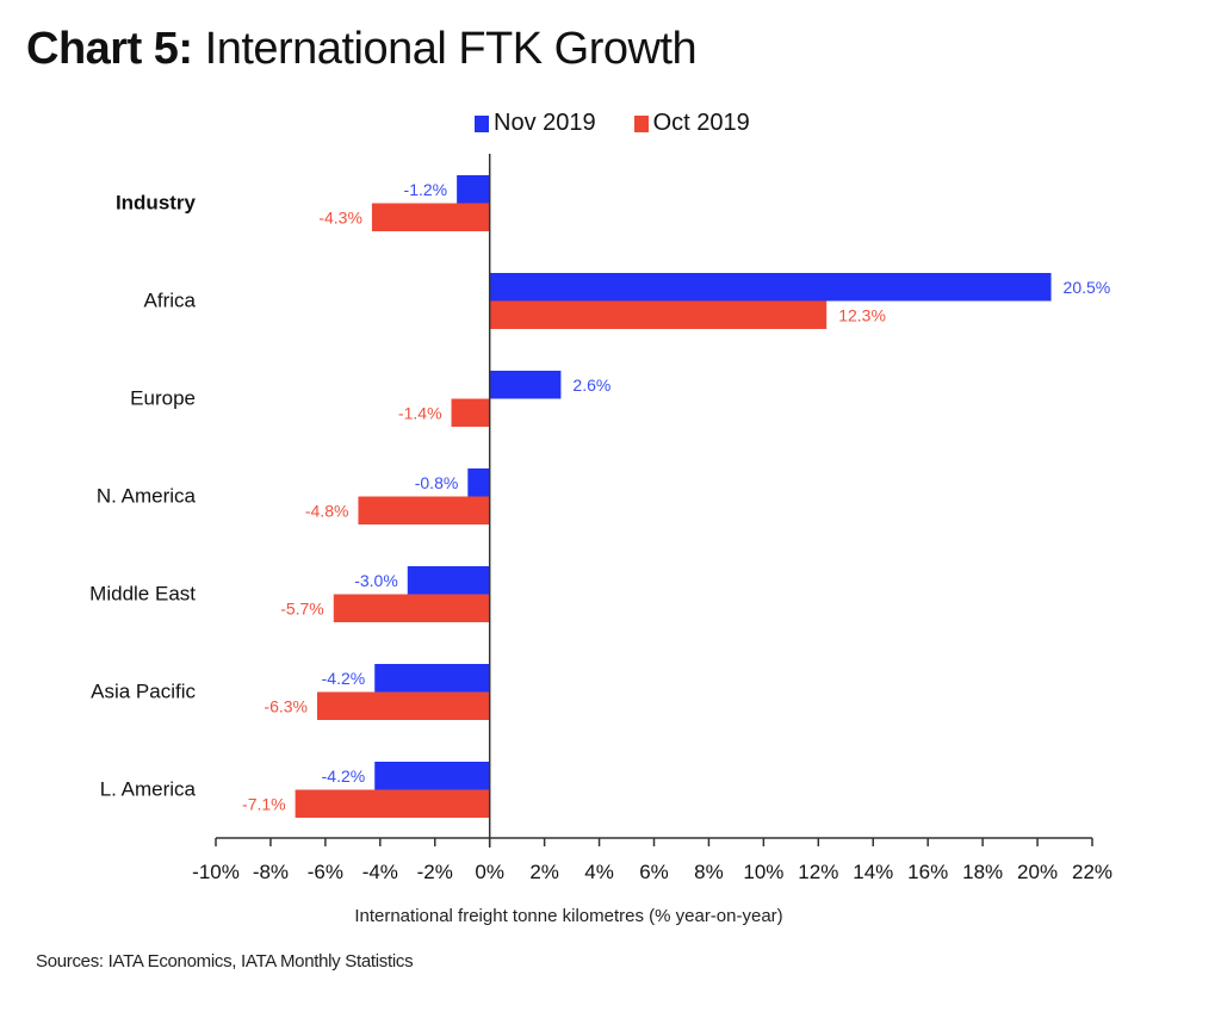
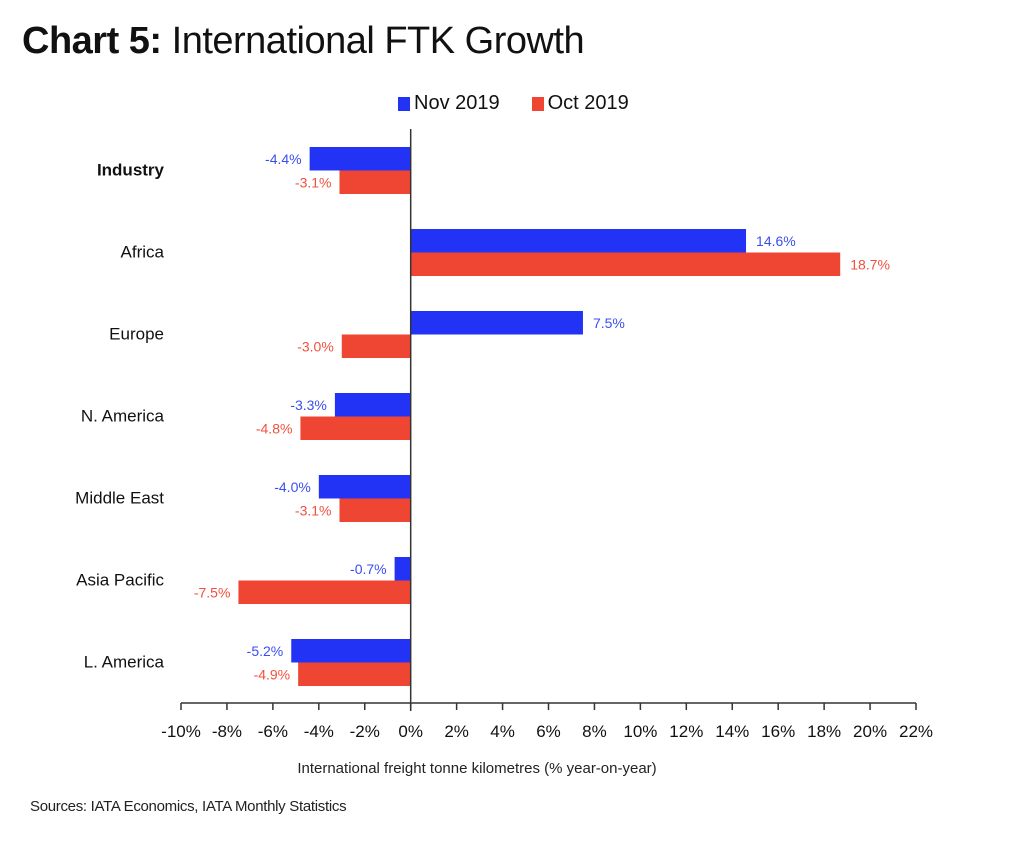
Nov 2019/Industry: -1.2% -> -4.4%
Oct 2019/Industry: -4.3% -> -3.1%
Nov 2019/Africa: 20.5% -> 14.6%
Oct 2019/Africa: 12.3% -> 18.7%
Nov 2019/Europe: 2.6% -> 7.5%
Oct 2019/Europe: -1.4% -> -3.0%
Nov 2019/N. America: -0.8% -> -3.3%
Nov 2019/Middle East: -3.0% -> -4.0%
Oct 2019/Middle East: -5.7% -> -3.1%
Nov 2019/Asia Pacific: -4.2% -> -0.7%
Oct 2019/Asia Pacific: -6.3% -> -7.5%
Nov 2019/L. America: -4.2% -> -5.2%
Oct 2019/L. America: -7.1% -> -4.9%
